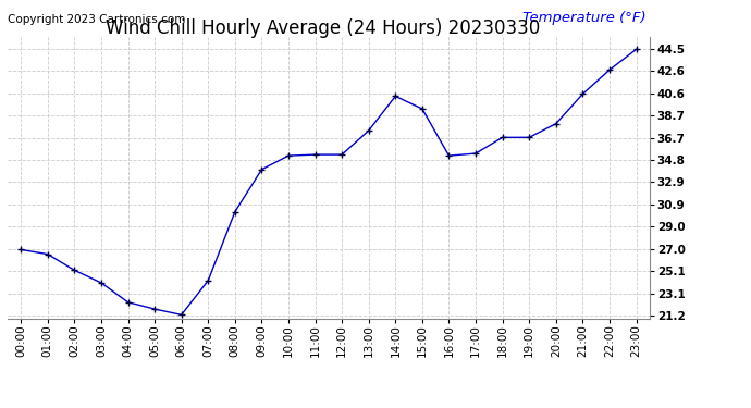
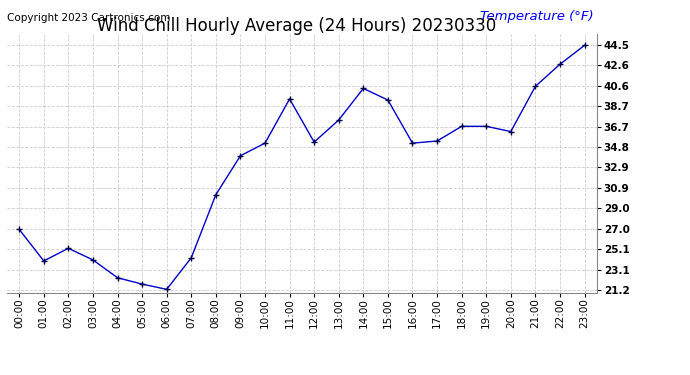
01:00: 26.6 -> 24.0
11:00: 35.3 -> 39.4
20:00: 38.0 -> 36.3
